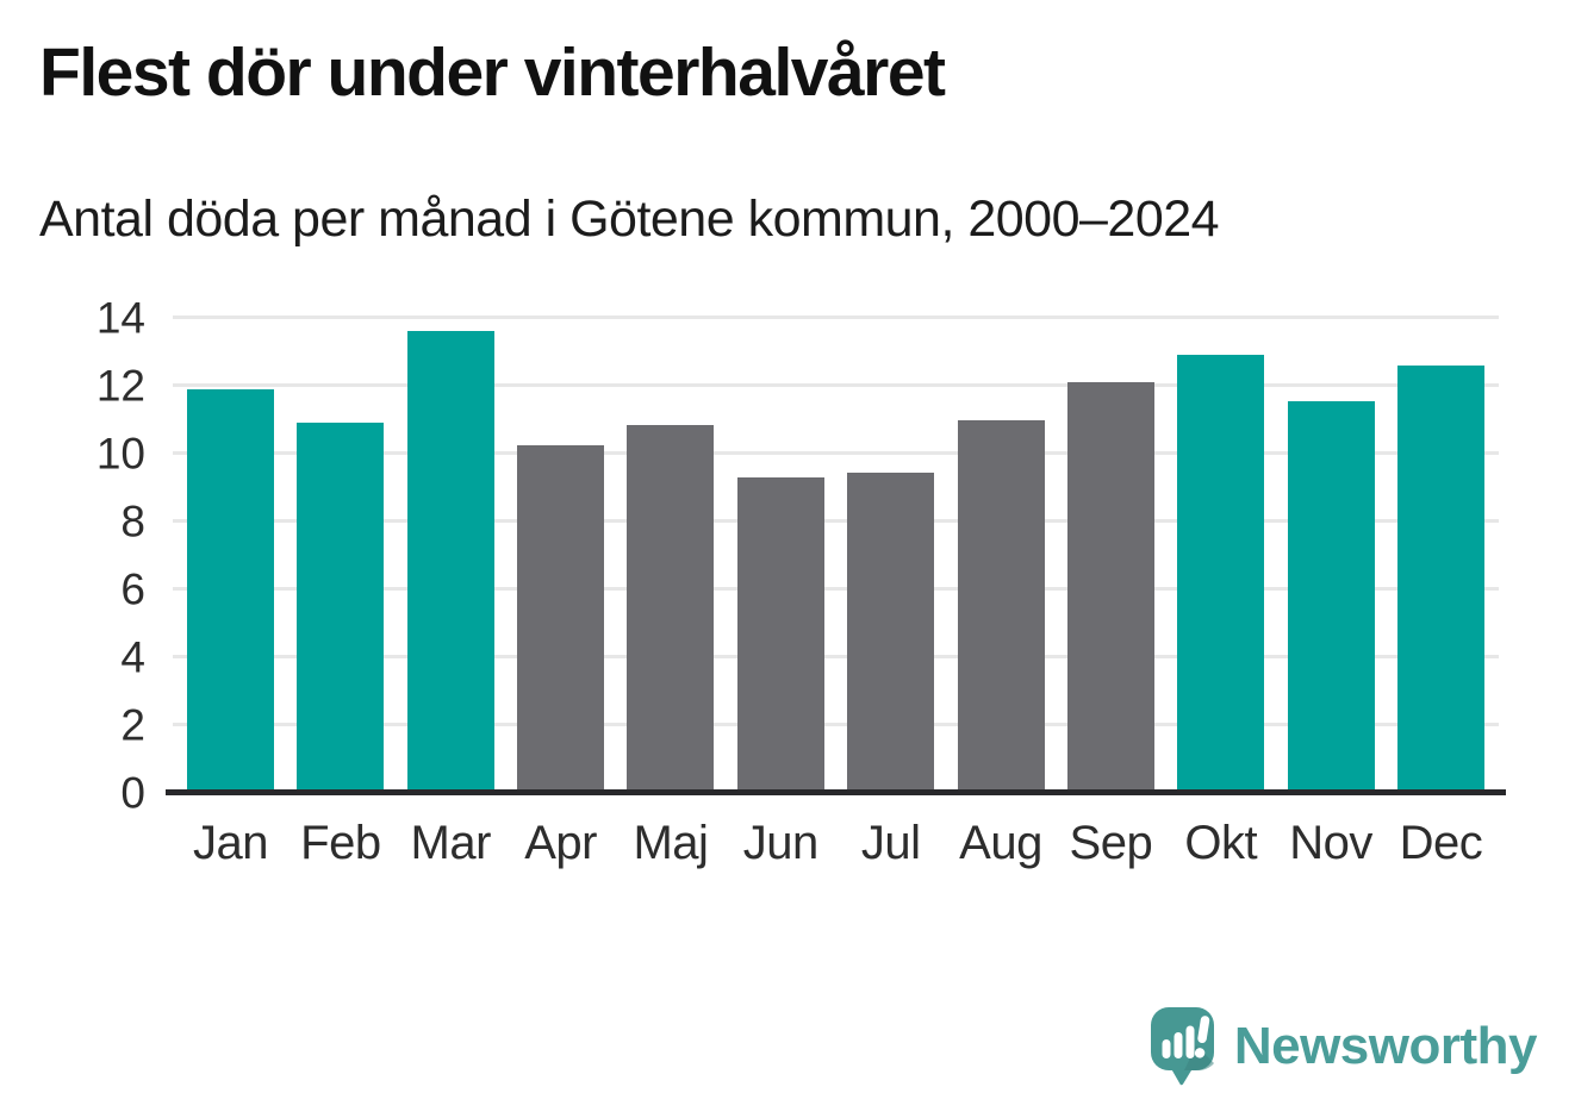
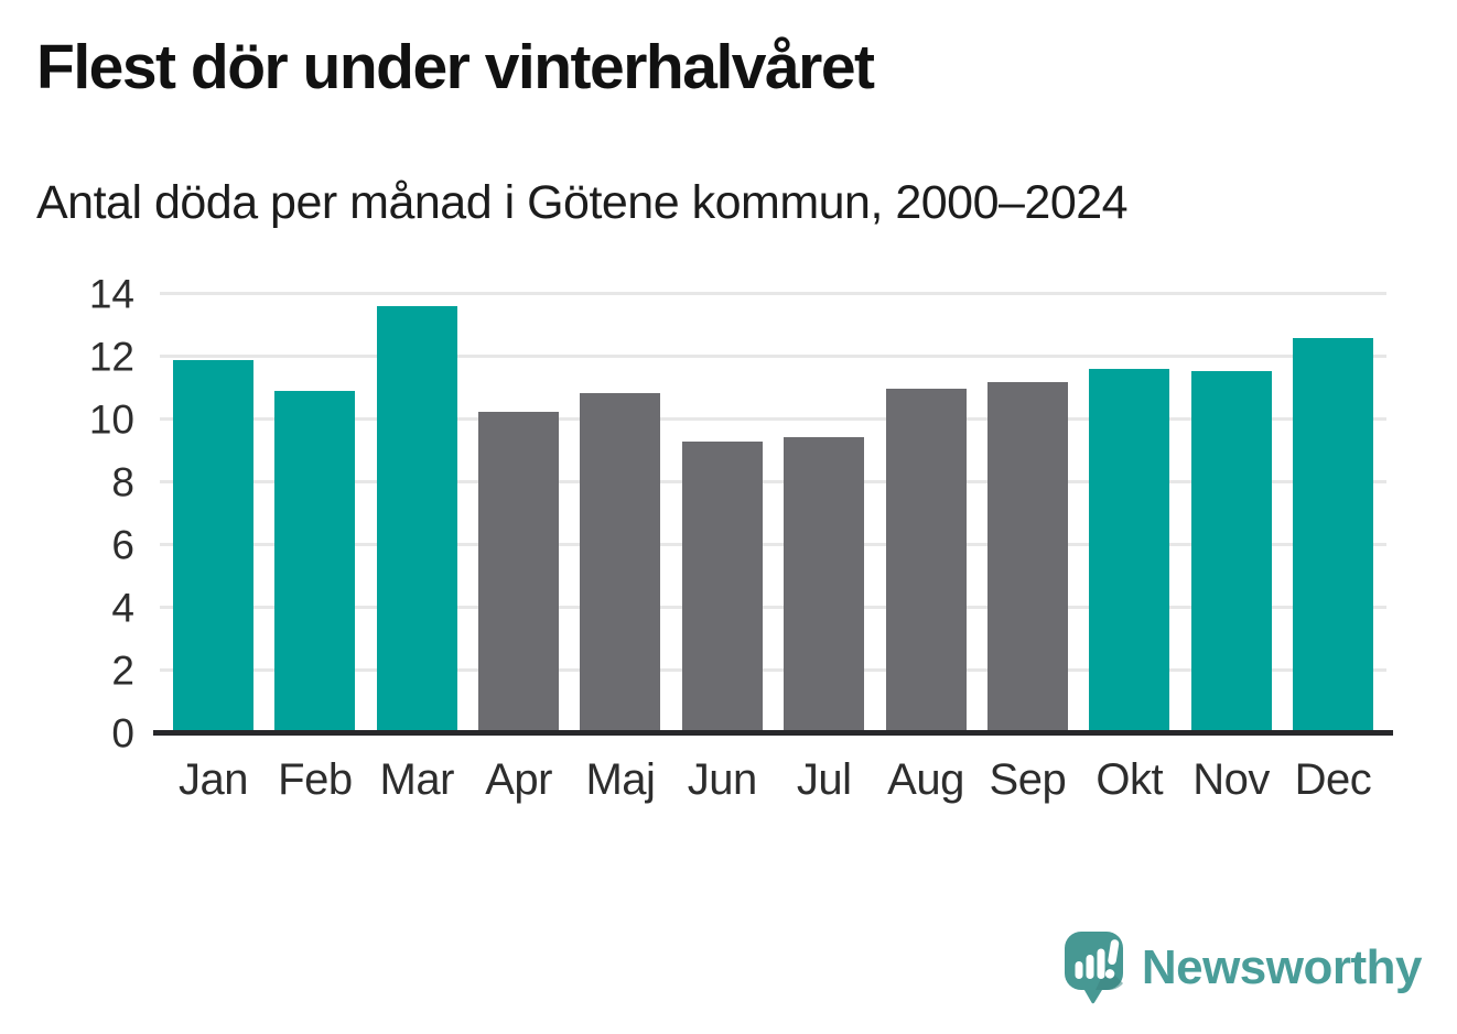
Sep: 12.1 -> 11.2
Okt: 12.9 -> 11.6
